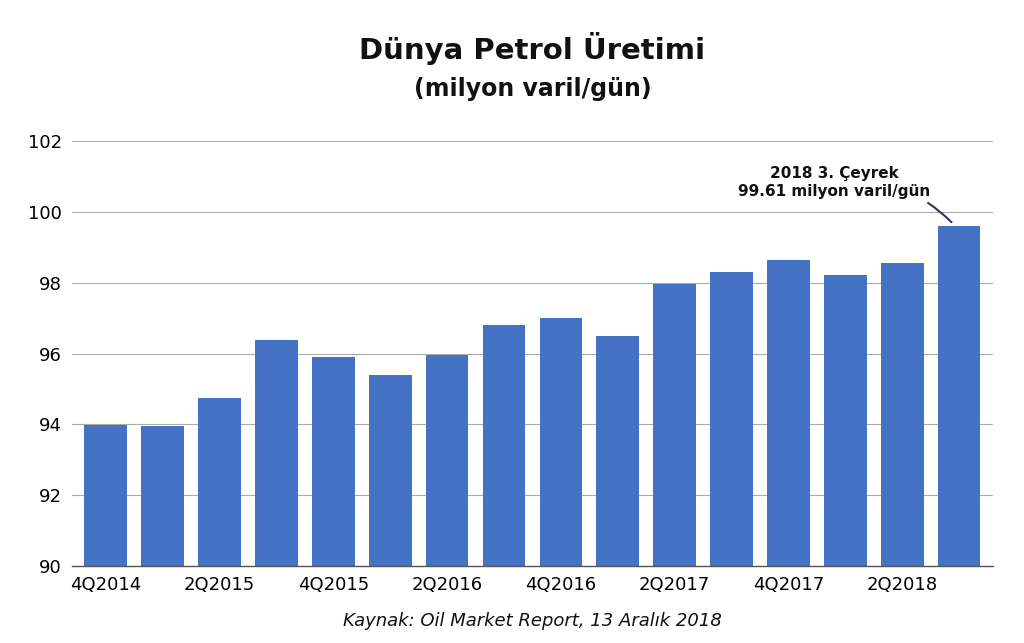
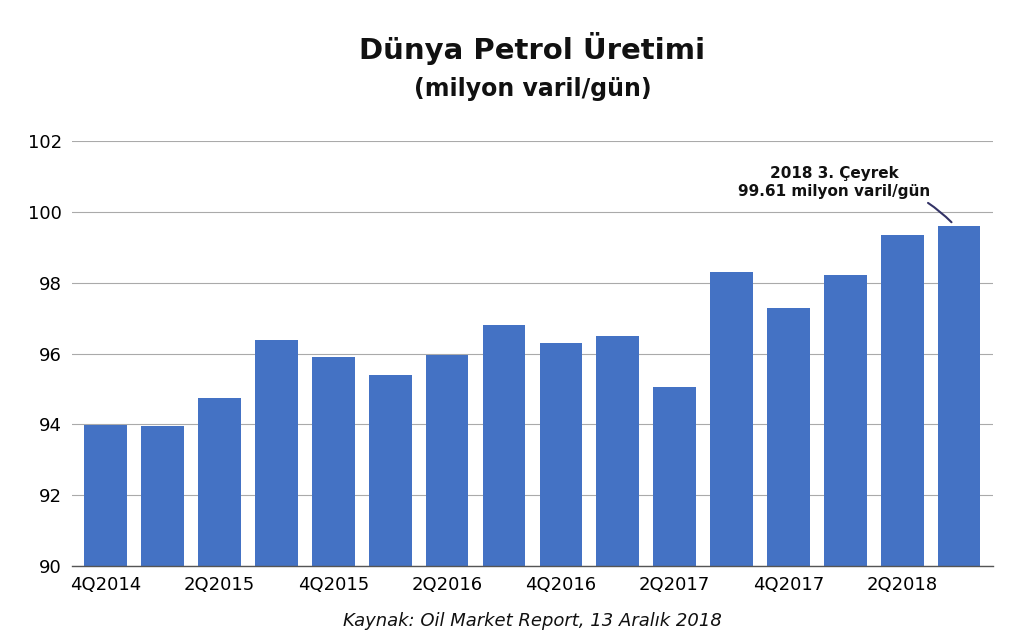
4Q2016: 97.02 -> 96.30
2Q2017: 97.98 -> 95.05
4Q2017: 98.65 -> 97.30
2Q2018: 98.55 -> 99.35
